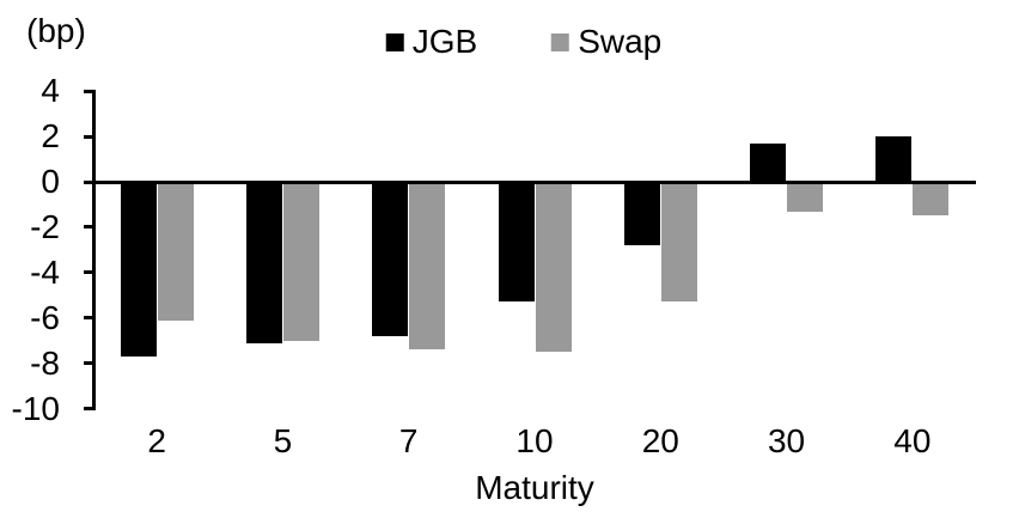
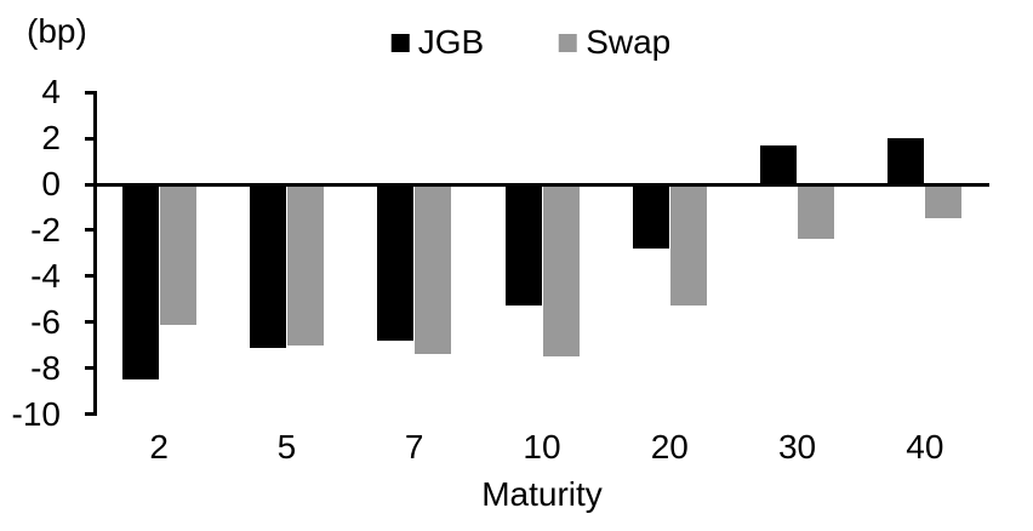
JGB/2: -7.7 -> -8.5
Swap/30: -1.3 -> -2.4
